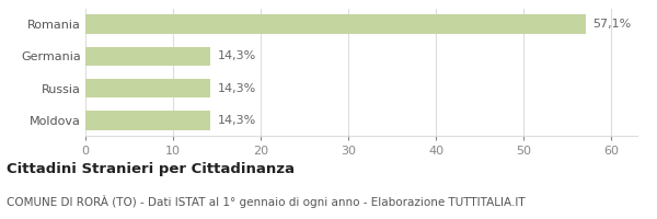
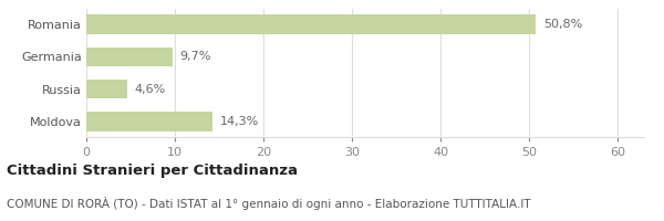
Romania: 57,1% -> 50,8%
Germania: 14,3% -> 9,7%
Russia: 14,3% -> 4,6%
